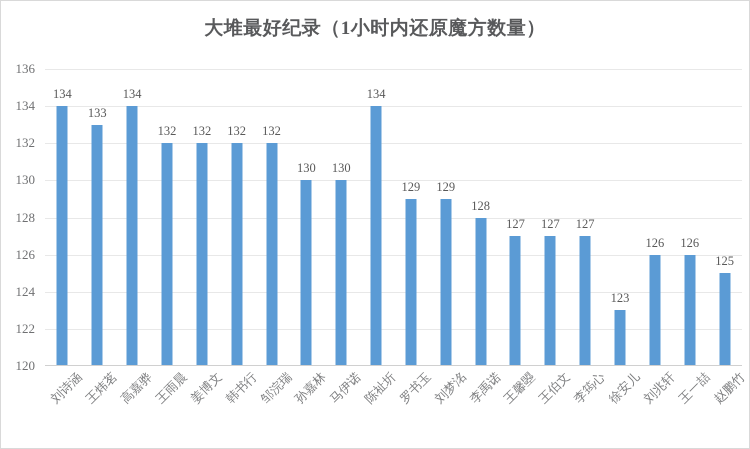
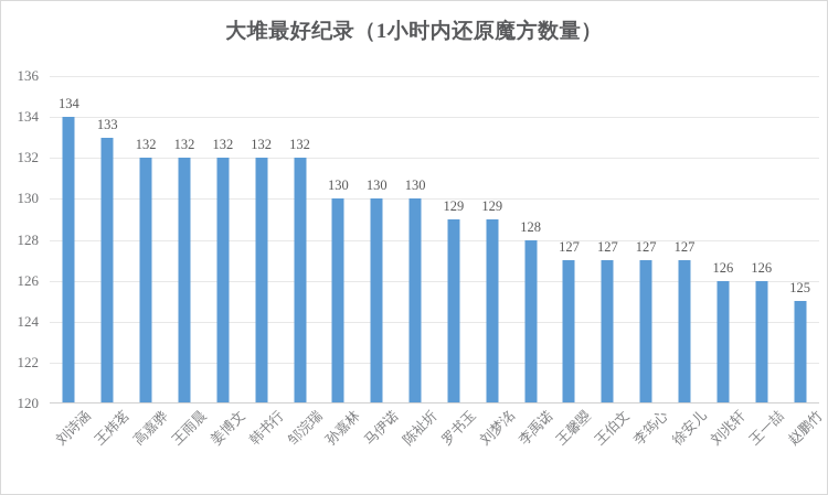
高嘉骅: 134 -> 132
陈祉圻: 134 -> 130
徐安儿: 123 -> 127
